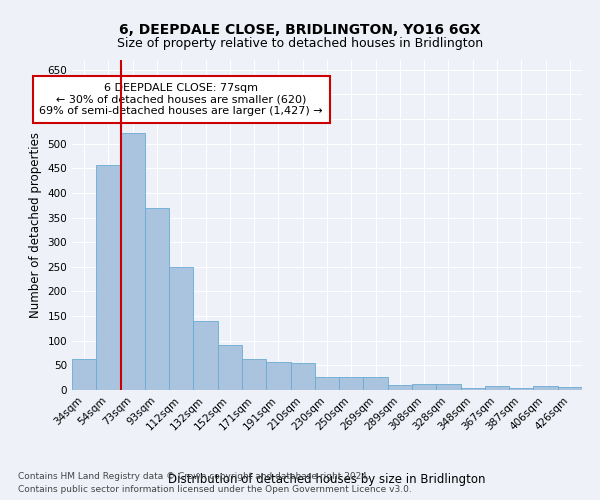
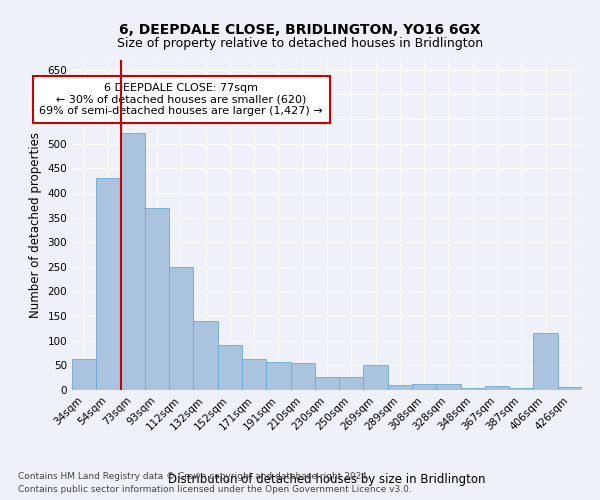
54sqm: 456 -> 430
269sqm: 26 -> 50
406sqm: 8 -> 115
